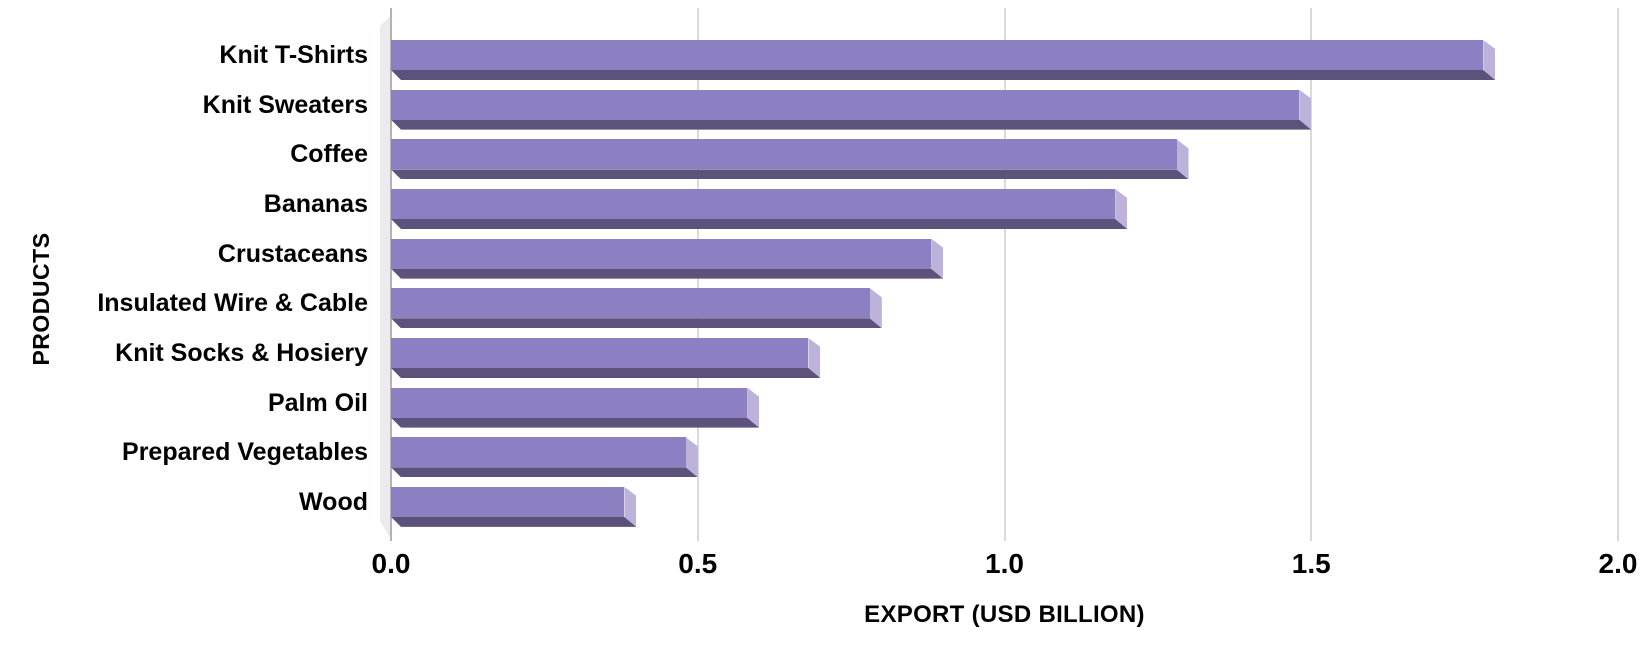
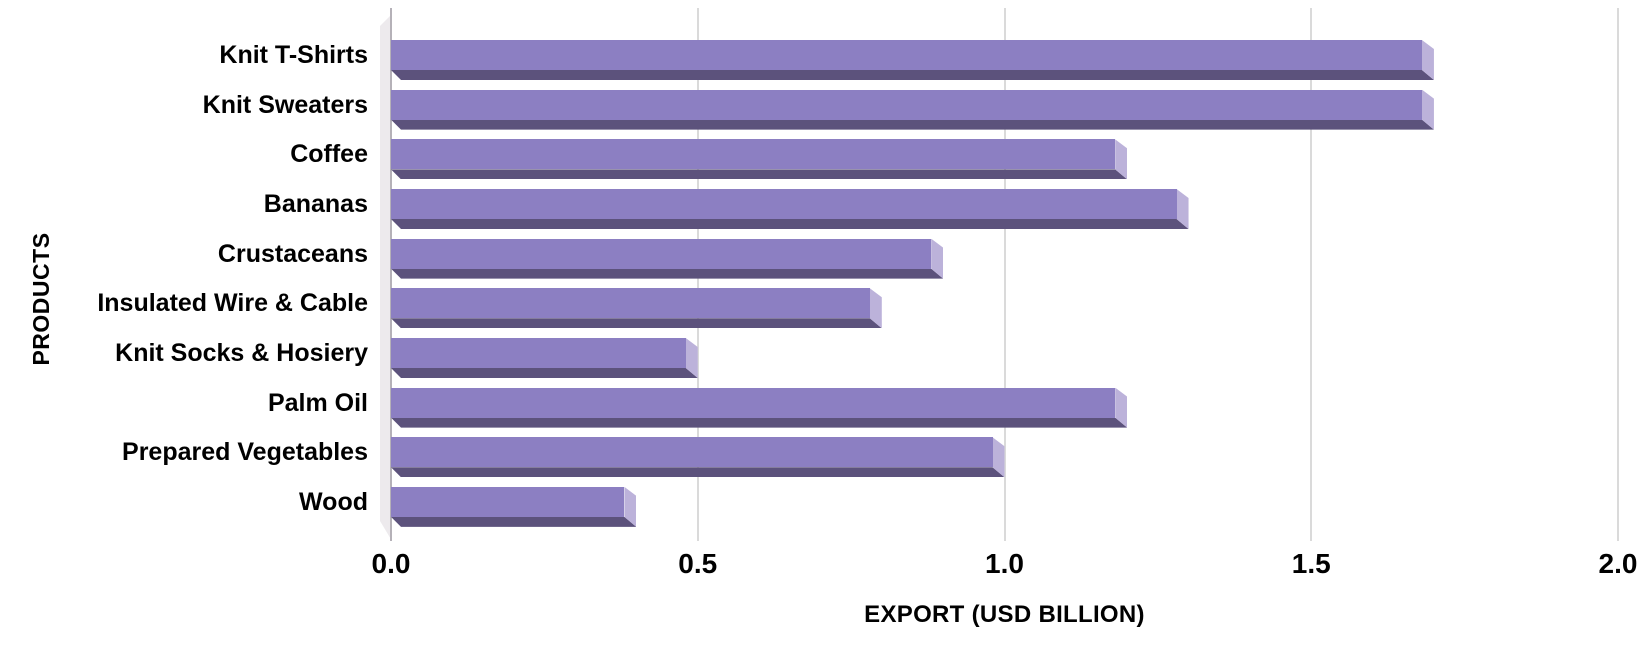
Knit T-Shirts: 1.8 -> 1.7
Knit Sweaters: 1.5 -> 1.7
Coffee: 1.3 -> 1.2
Bananas: 1.2 -> 1.3
Knit Socks & Hosiery: 0.7 -> 0.5
Palm Oil: 0.6 -> 1.2
Prepared Vegetables: 0.5 -> 1.0
